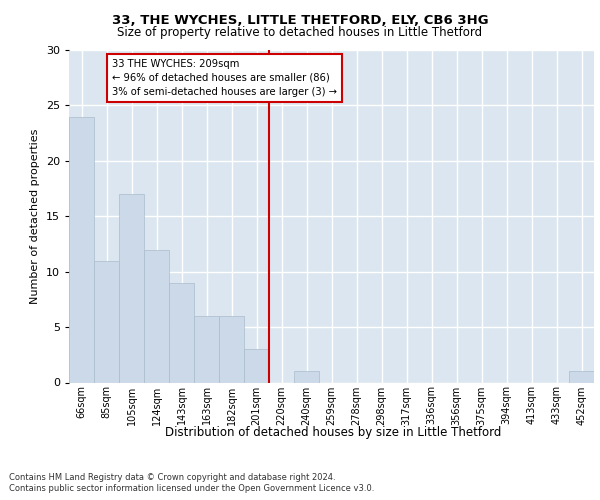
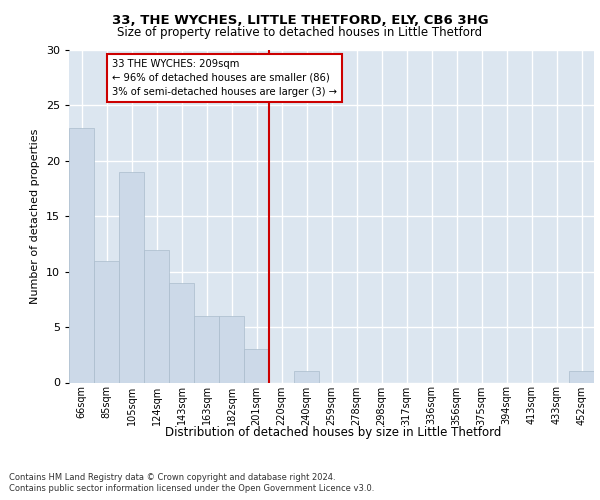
66sqm: 24 -> 23
105sqm: 17 -> 19
